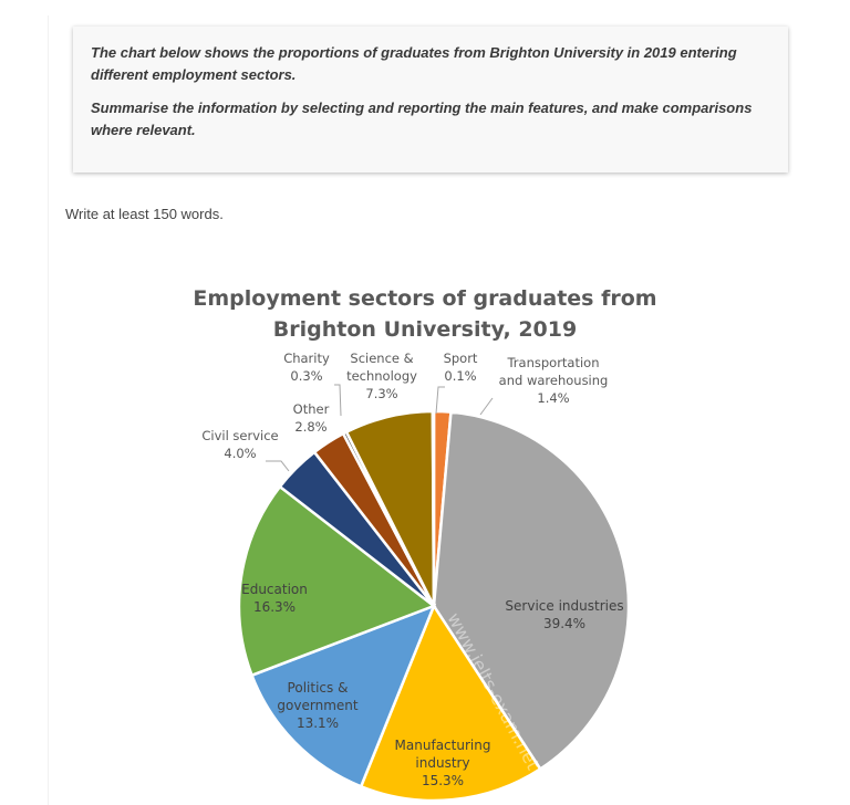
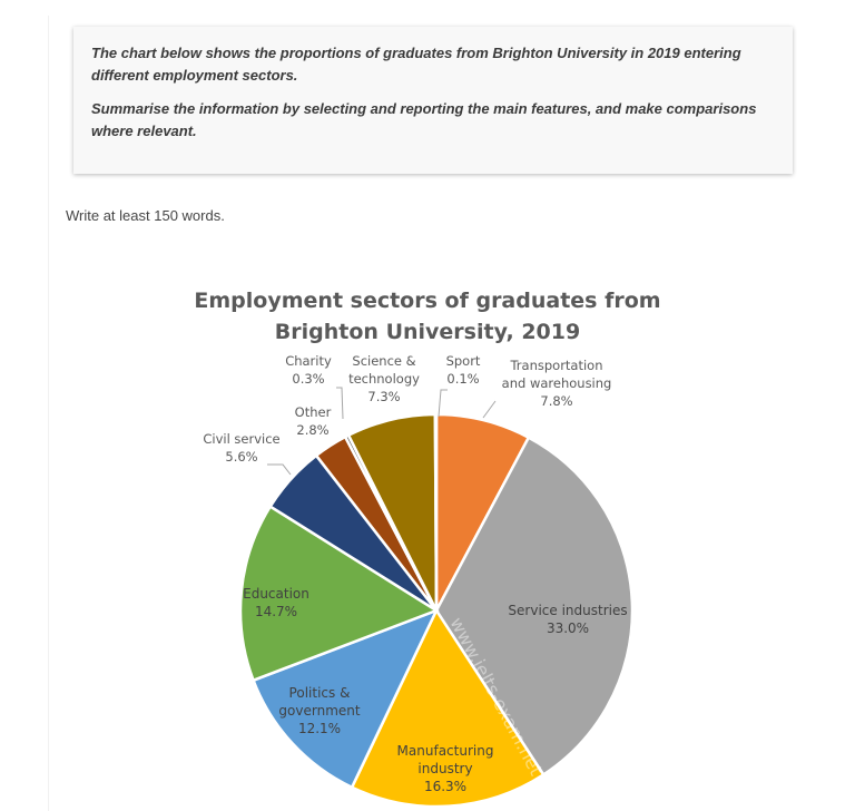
Transportation and warehousing: 1.4% -> 7.8%
Service industries: 39.4% -> 33.0%
Manufacturing industry: 15.3% -> 16.3%
Politics & government: 13.1% -> 12.1%
Education: 16.3% -> 14.7%
Civil service: 4.0% -> 5.6%
